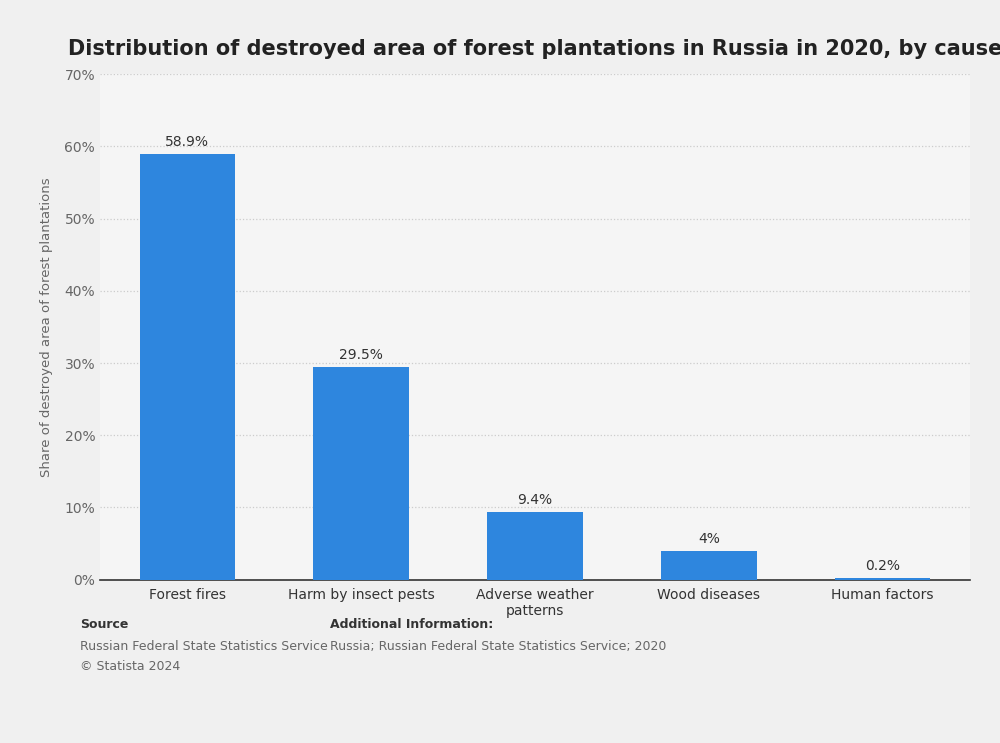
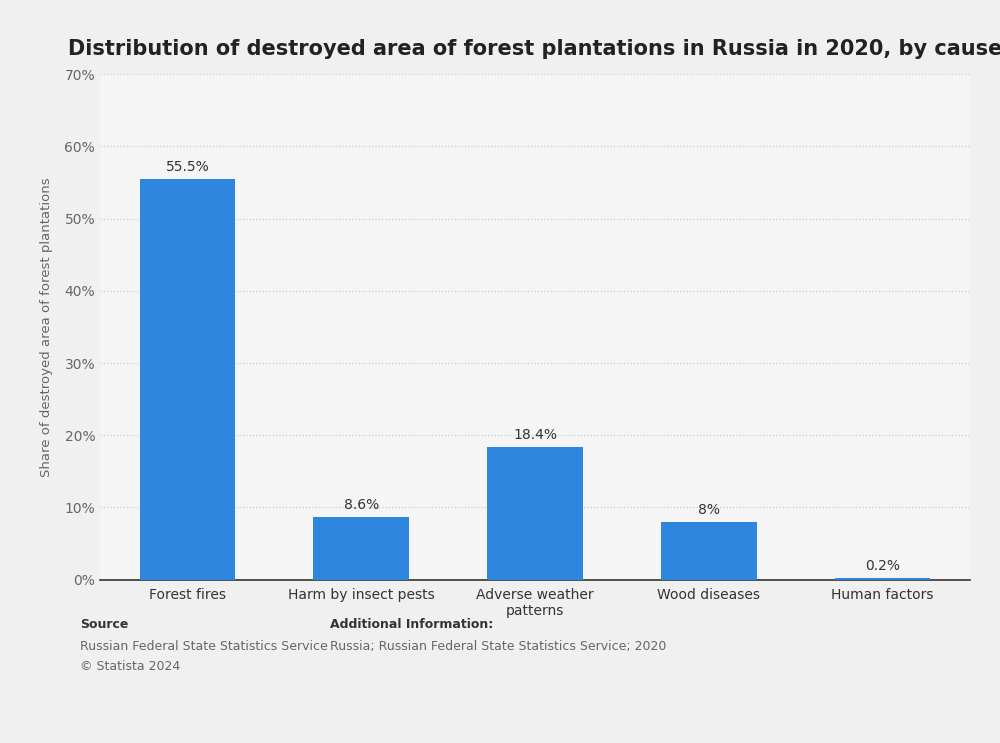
Forest fires: 58.9% -> 55.5%
Harm by insect pests: 29.5% -> 8.6%
Adverse weather patterns: 9.4% -> 18.4%
Wood diseases: 4% -> 8%
